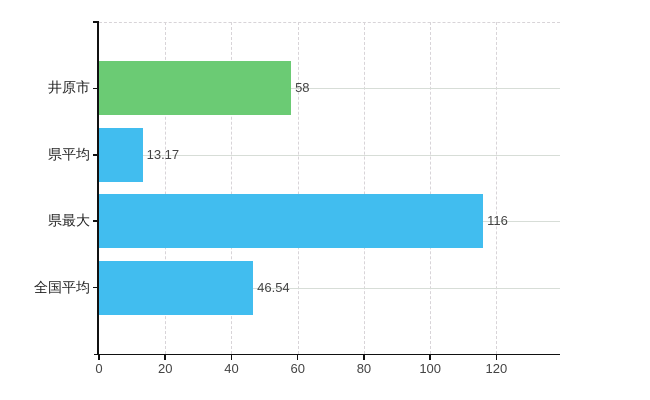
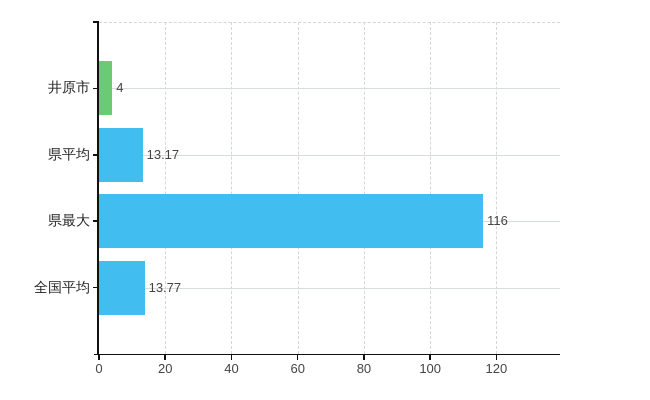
井原市: 58 -> 4
全国平均: 46.54 -> 13.77
